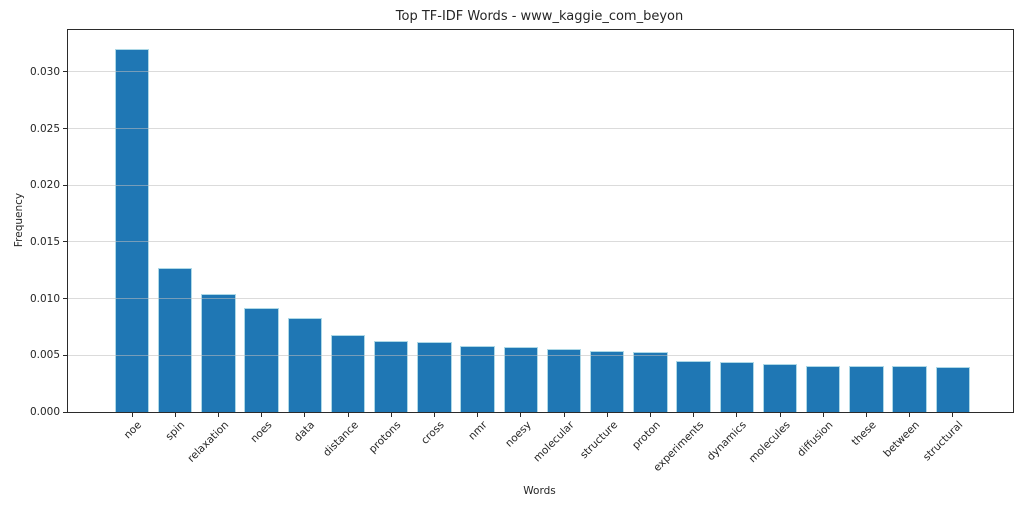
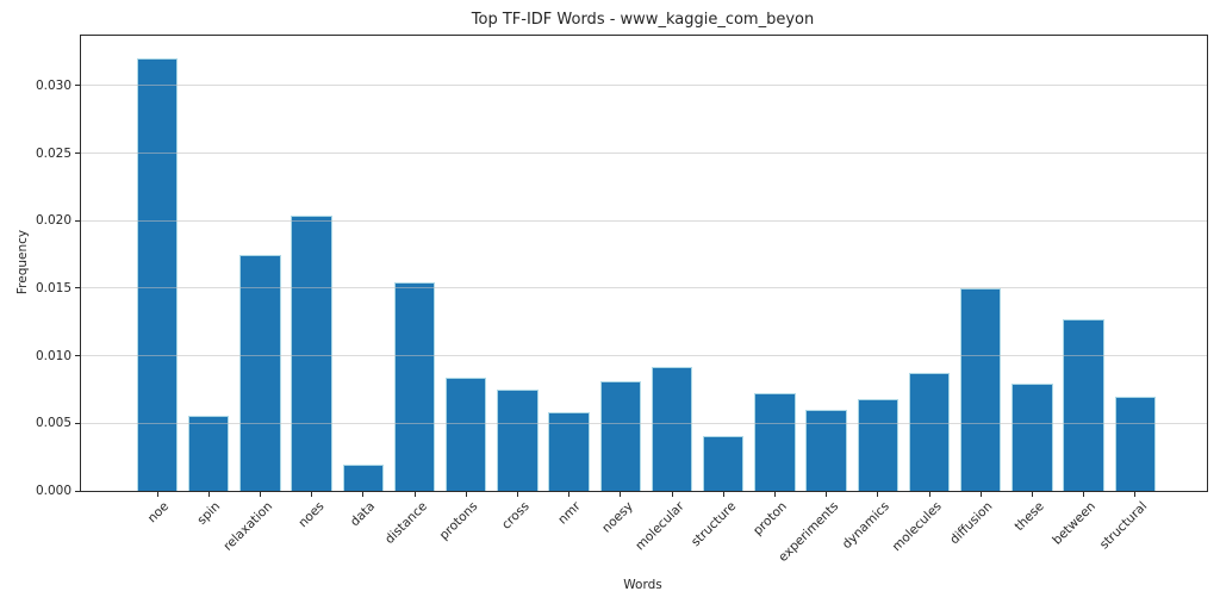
spin: 0.0127 -> 0.0056
relaxation: 0.0104 -> 0.0175
noes: 0.0092 -> 0.0204
data: 0.0083 -> 0.0019
distance: 0.0068 -> 0.0154
protons: 0.0063 -> 0.0084
cross: 0.0062 -> 0.0075
noesy: 0.0057 -> 0.0081
molecular: 0.0056 -> 0.0092
structure: 0.0054 -> 0.0041
proton: 0.0053 -> 0.0072
experiments: 0.0045 -> 0.0060
dynamics: 0.0044 -> 0.0068
molecules: 0.0042 -> 0.0087
diffusion: 0.0041 -> 0.0150
these: 0.0041 -> 0.0079
between: 0.0041 -> 0.0127
structural: 0.0040 -> 0.0070
